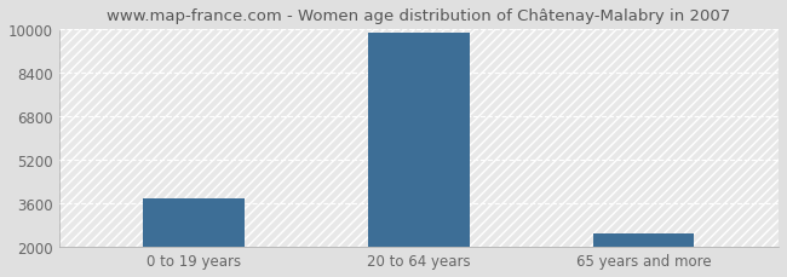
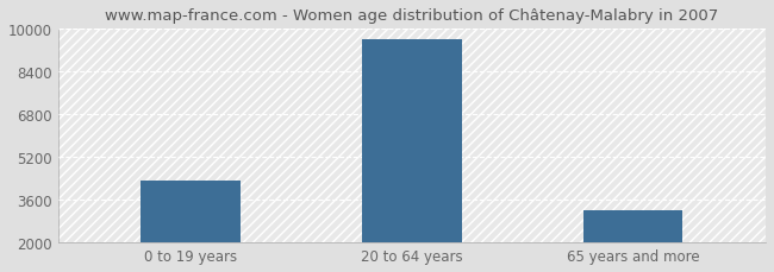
0 to 19 years: 3800 -> 4300
20 to 64 years: 9900 -> 9600
65 years and more: 2500 -> 3200
